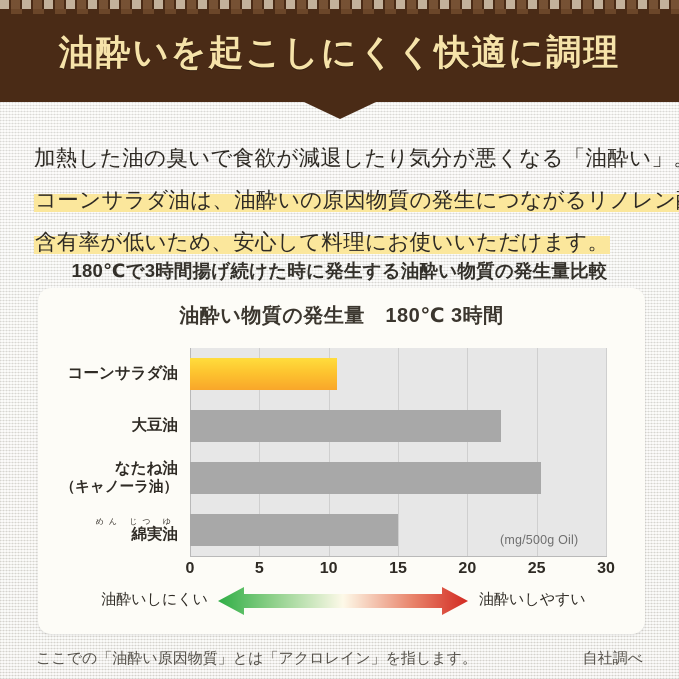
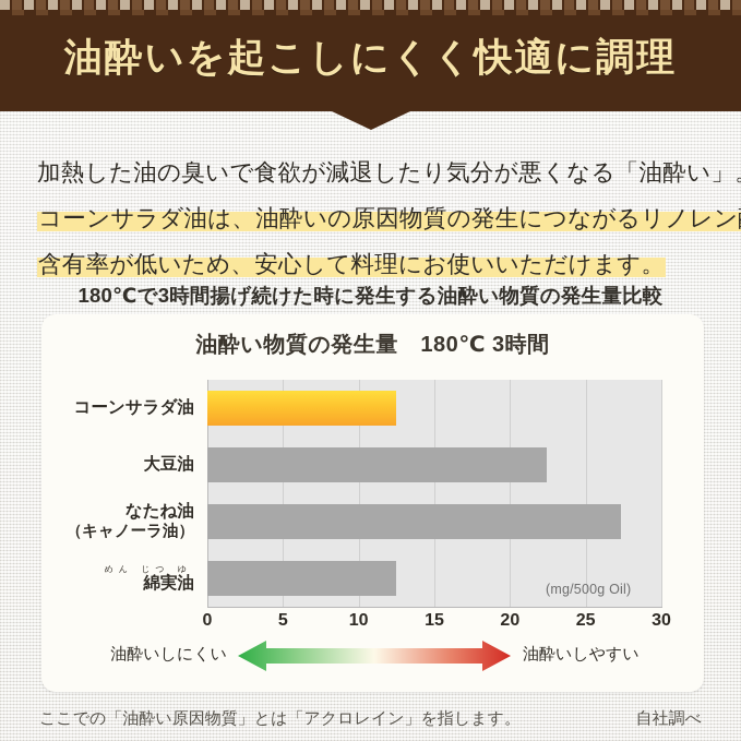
コーンサラダ油: 10.6 -> 12.5
なたね油（キャノーラ油）: 25.3 -> 27.3
綿実油: 15.0 -> 12.5
